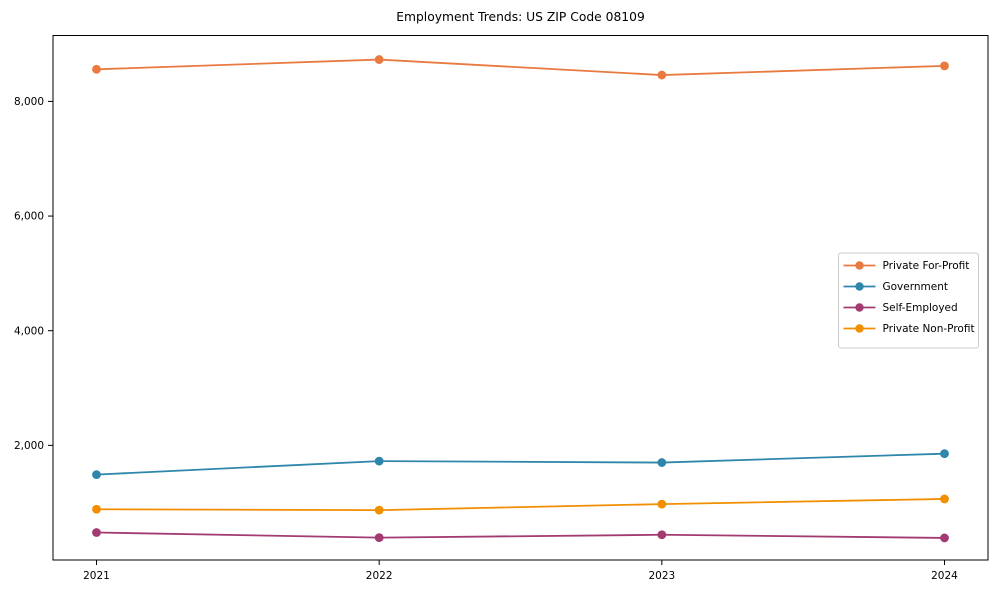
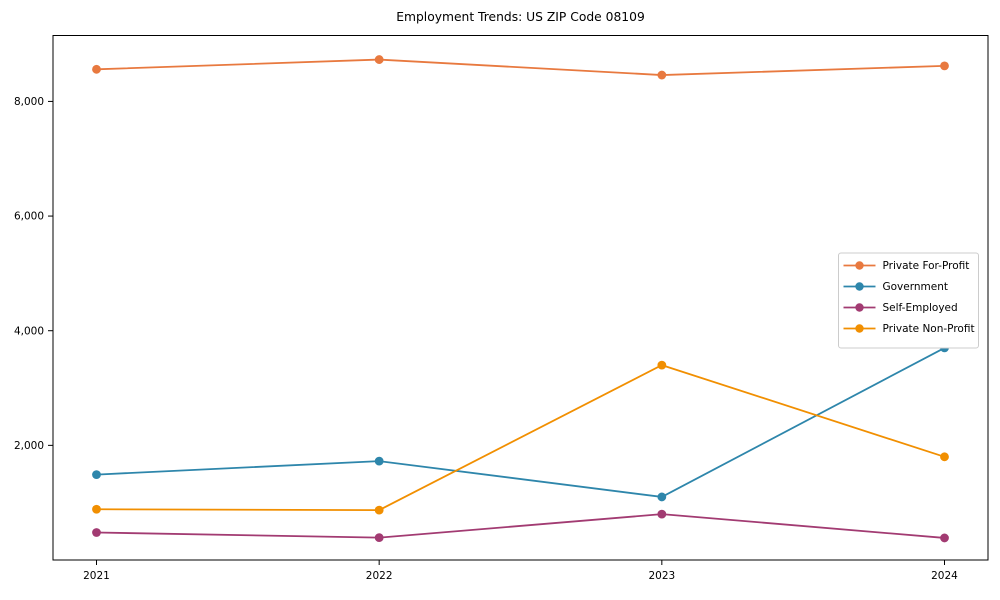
Government/2023: 1700 -> 1100
Self-Employed/2023: 400 -> 800
Private Non-Profit/2023: 1000 -> 3400
Government/2024: 1900 -> 3700
Private Non-Profit/2024: 1100 -> 1800
